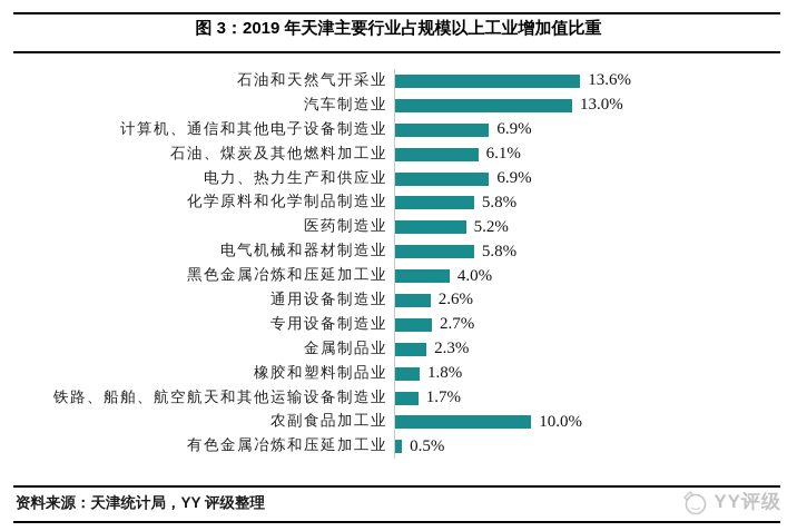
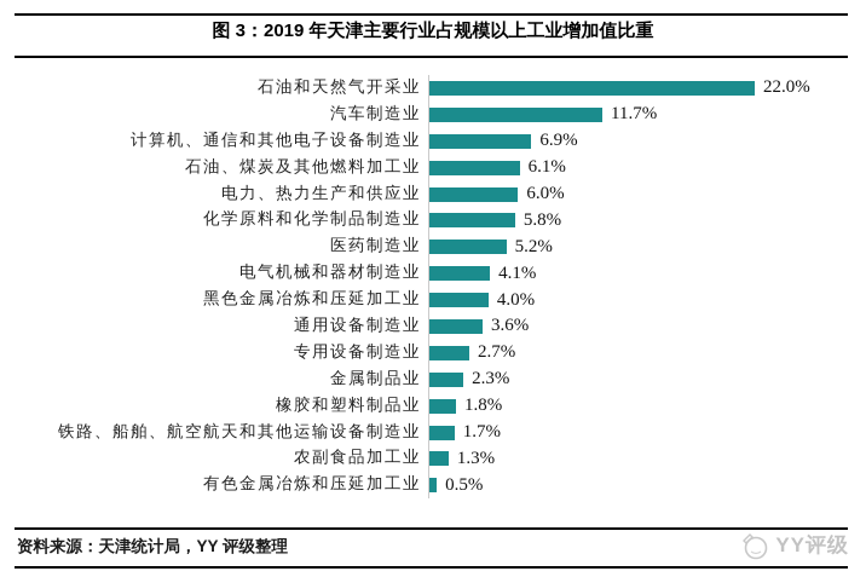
石油和天然气开采业: 13.6% -> 22.0%
汽车制造业: 13.0% -> 11.7%
电力、热力生产和供应业: 6.9% -> 6.0%
电气机械和器材制造业: 5.8% -> 4.1%
通用设备制造业: 2.6% -> 3.6%
农副食品加工业: 10.0% -> 1.3%
